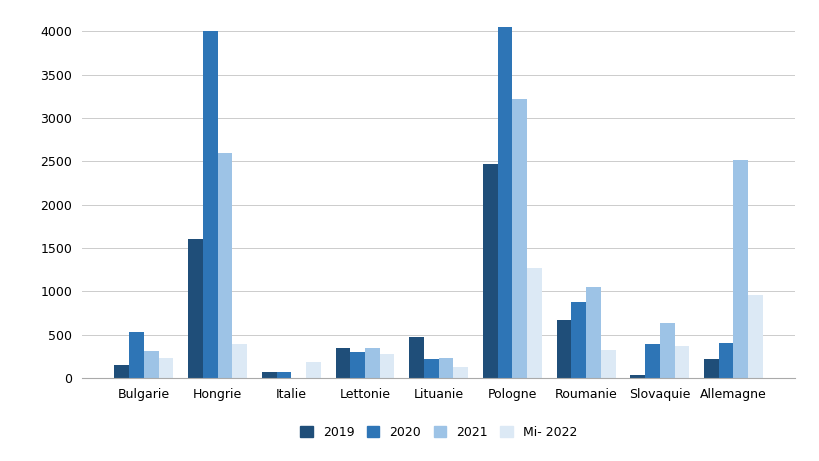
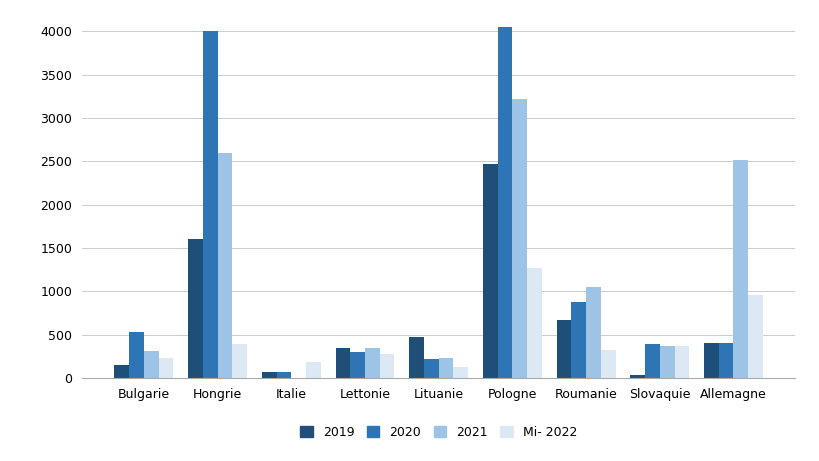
2021/Slovaquie: 640 -> 370
2019/Allemagne: 220 -> 400
